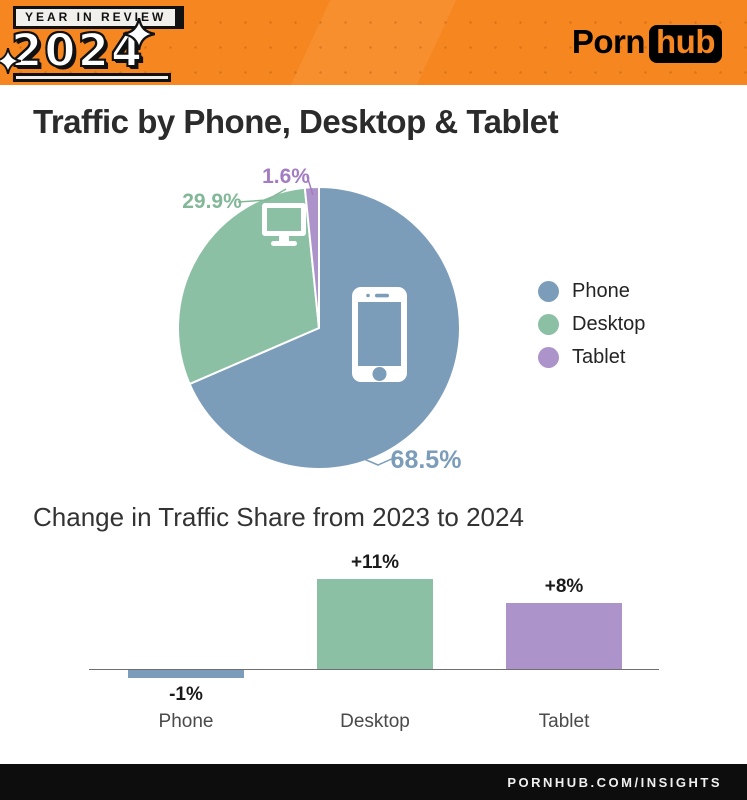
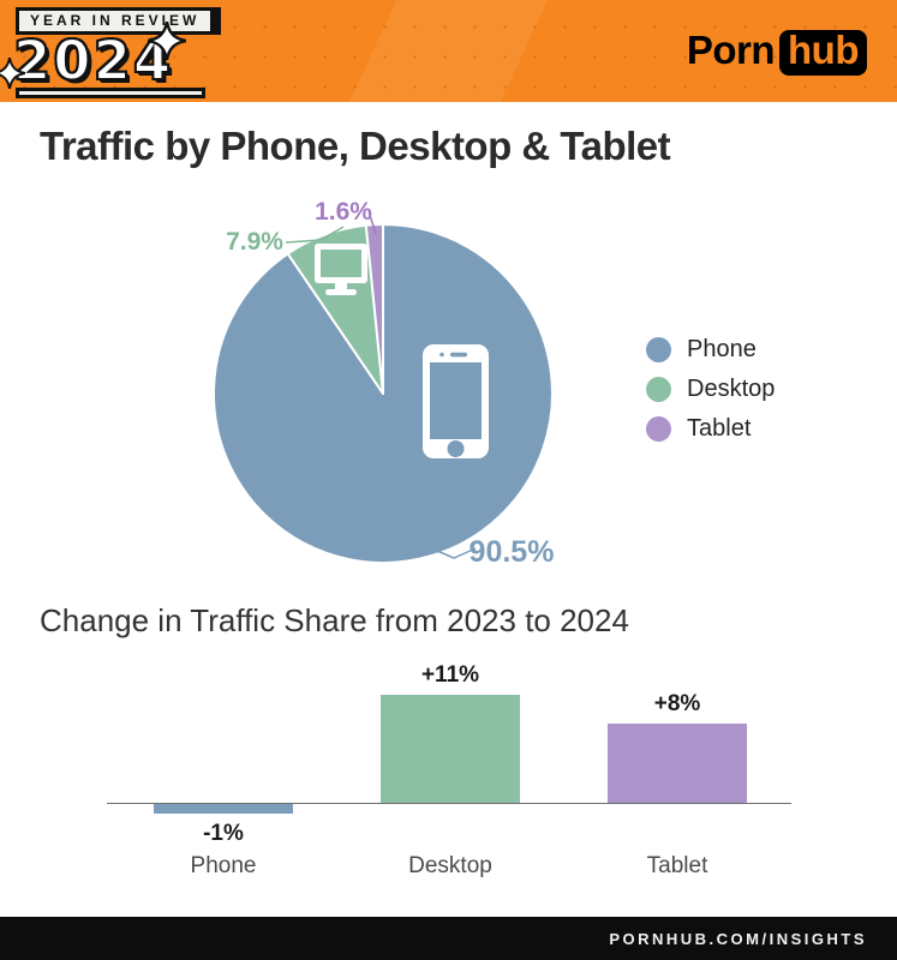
Traffic by Phone, Desktop & Tablet/Phone: 68.5% -> 90.5%
Traffic by Phone, Desktop & Tablet/Desktop: 29.9% -> 7.9%
